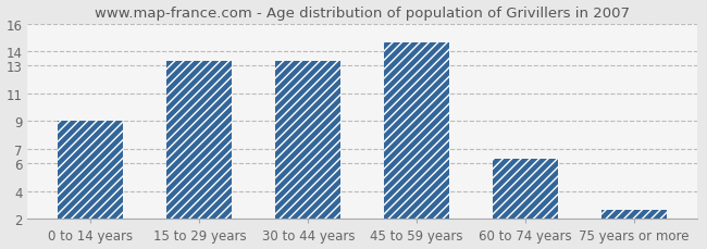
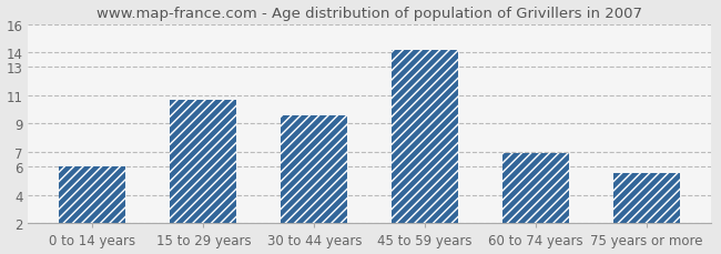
0 to 14 years: 9.0 -> 6.0
15 to 29 years: 13.3 -> 10.7
30 to 44 years: 13.3 -> 9.6
45 to 59 years: 14.7 -> 14.2
60 to 74 years: 6.3 -> 6.9
75 years or more: 2.7 -> 5.5
